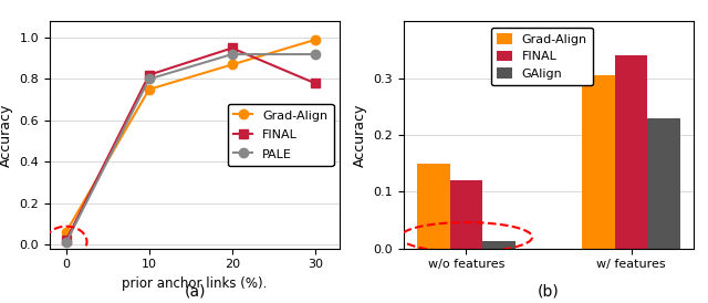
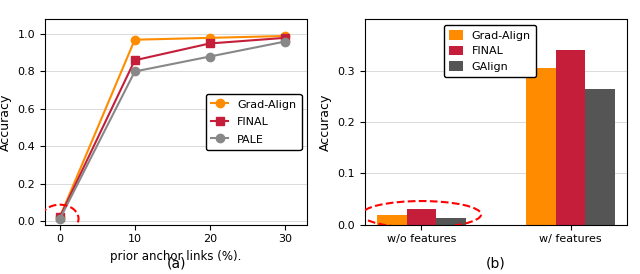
Grad-Align/0: 0.06 -> 0.02
Grad-Align/10: 0.75 -> 0.97
FINAL/10: 0.82 -> 0.86
Grad-Align/20: 0.87 -> 0.98
PALE/20: 0.92 -> 0.88
FINAL/30: 0.78 -> 0.98
PALE/30: 0.92 -> 0.96
Grad-Align/w/o features: 0.150 -> 0.018
FINAL/w/o features: 0.12 -> 0.03
GAlign/w/ features: 0.230 -> 0.265
